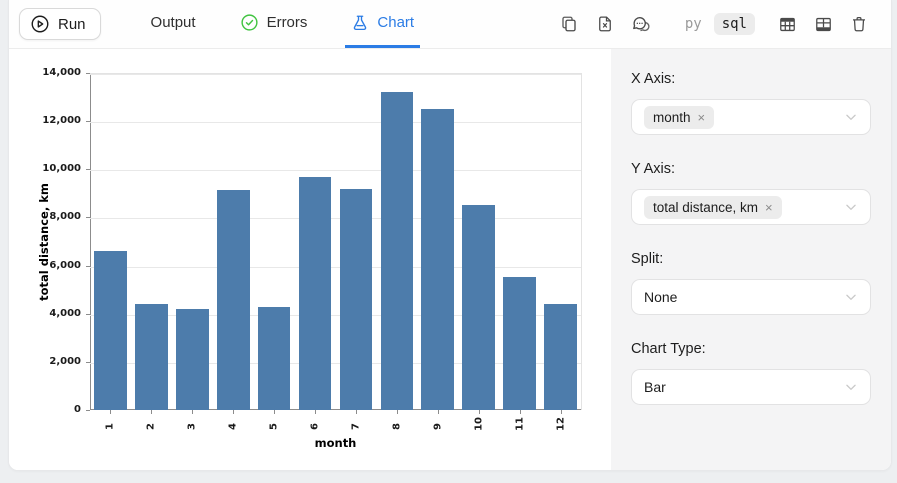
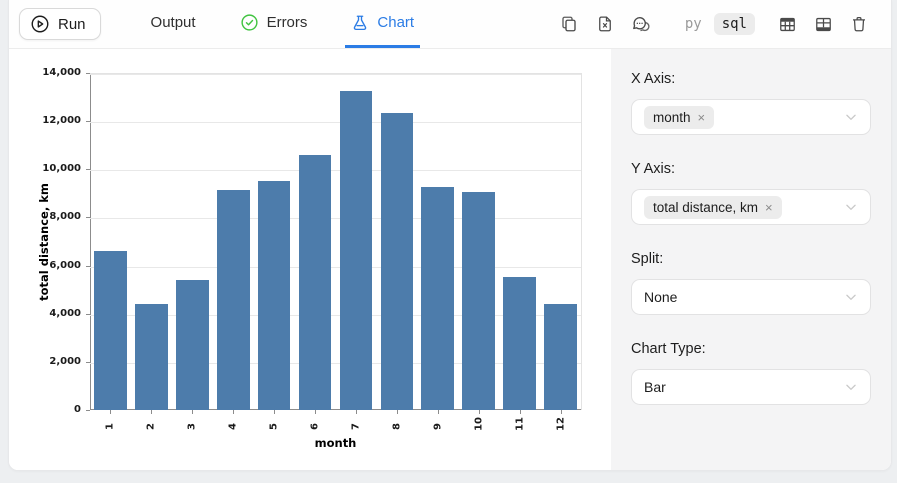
3: 4200 -> 5400
5: 4300 -> 9500
6: 9700 -> 10600
7: 9200 -> 13300
8: 13200 -> 12300
9: 12500 -> 9300
10: 8500 -> 9100
